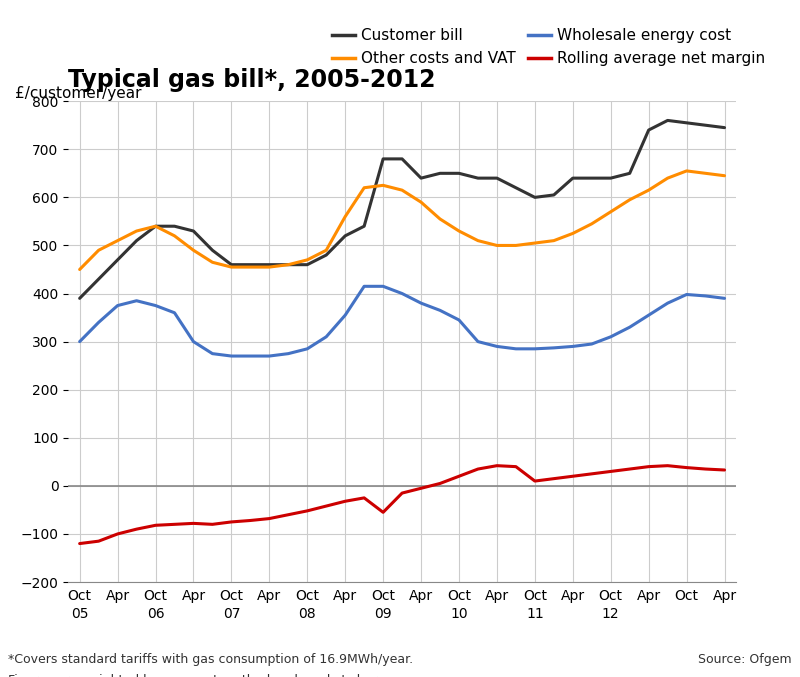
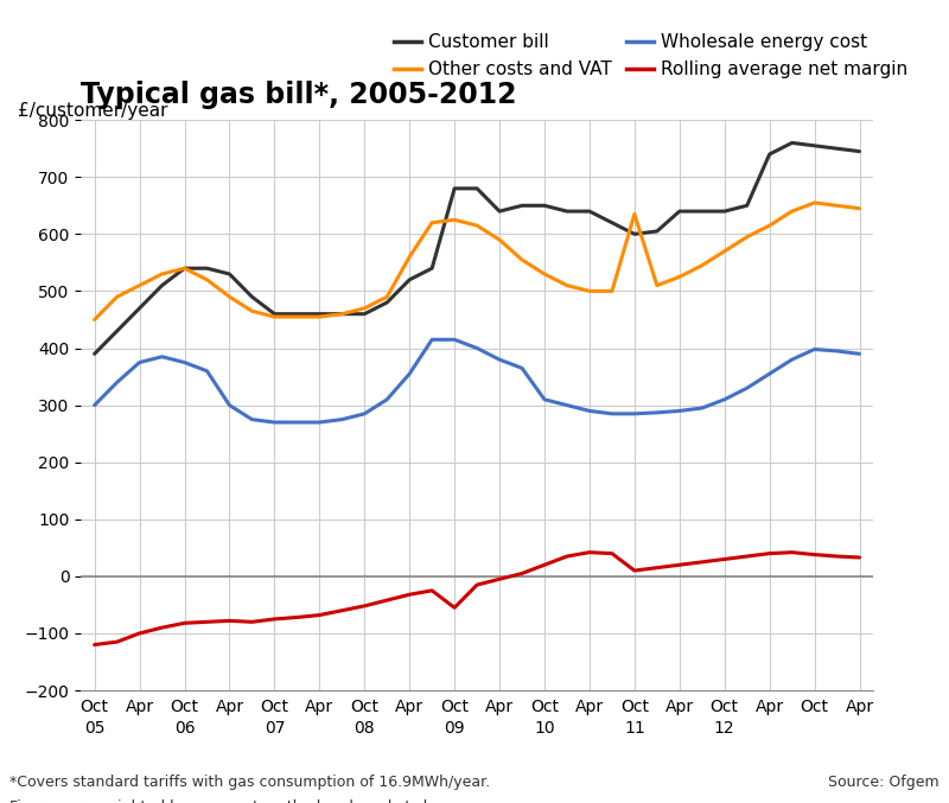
Wholesale energy cost/Oct 10: 345 -> 310
Other costs and VAT/Oct 11: 505 -> 635
